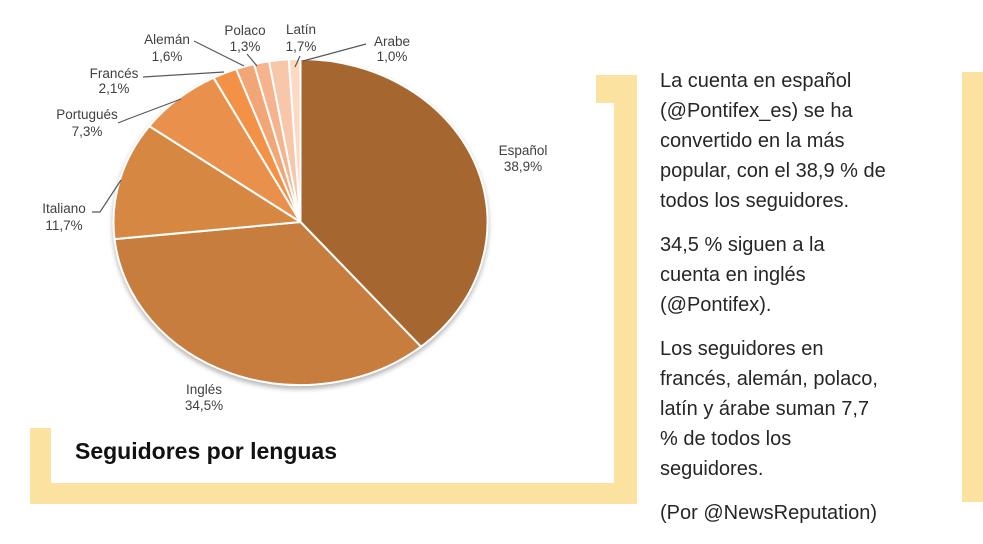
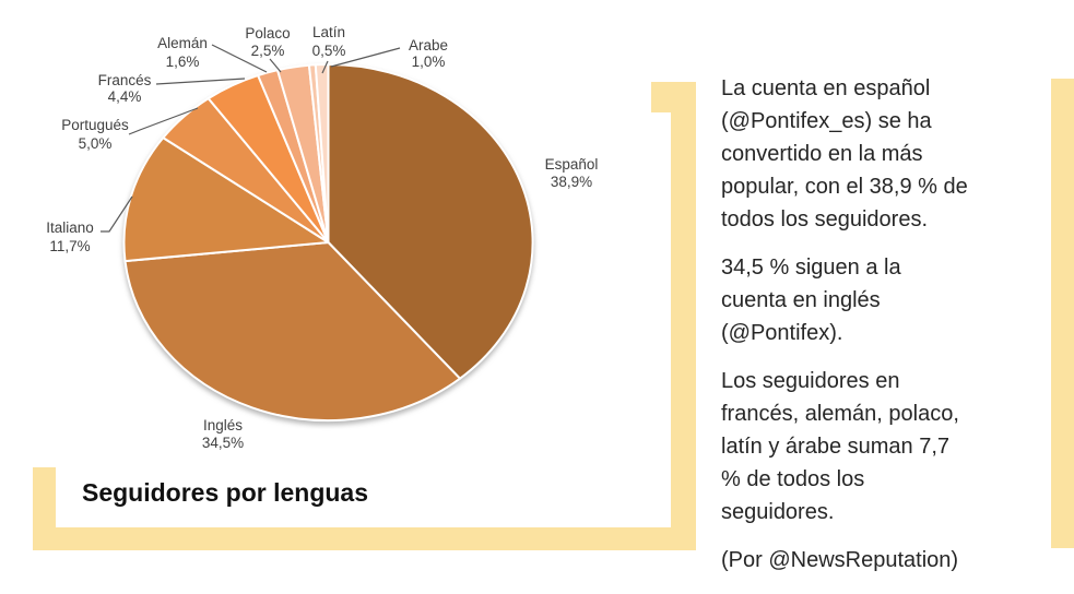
Portugués: 7,3% -> 5,0%
Francés: 2,1% -> 4,4%
Polaco: 1,3% -> 2,5%
Latín: 1,7% -> 0,5%
